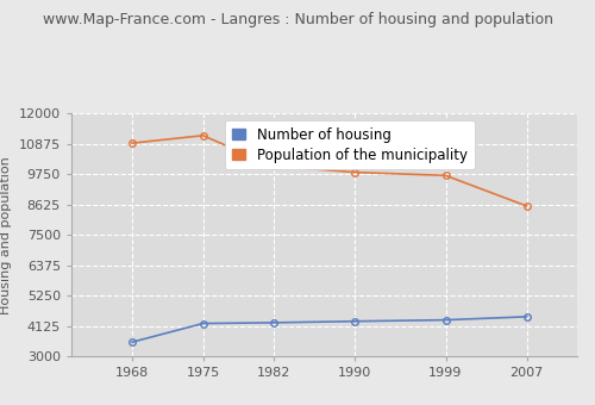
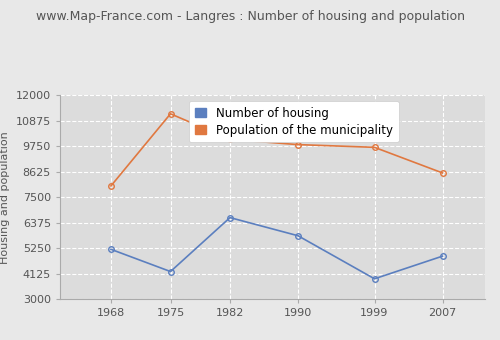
Number of housing/1968: 3530 -> 5200
Population of the municipality/1968: 10900 -> 8000
Number of housing/1982: 4250 -> 6600
Number of housing/1990: 4300 -> 5800
Number of housing/1999: 4350 -> 3900
Number of housing/2007: 4470 -> 4900
